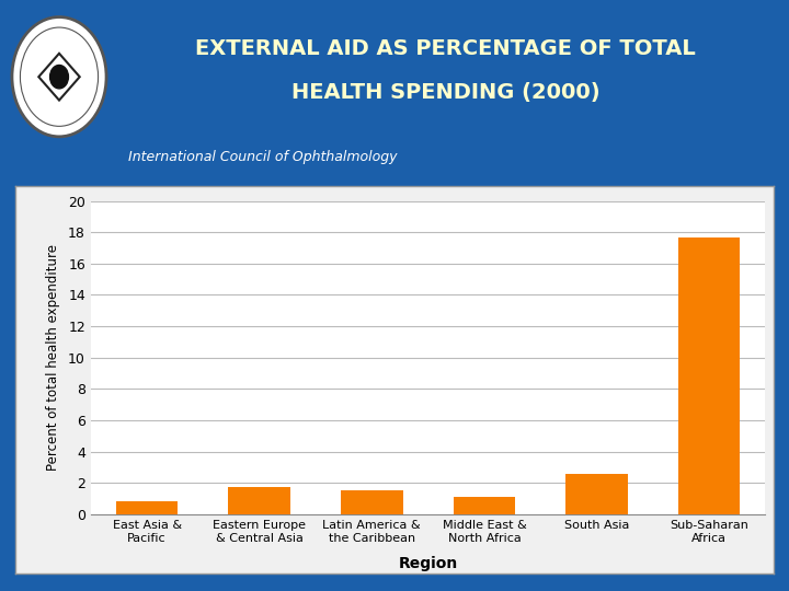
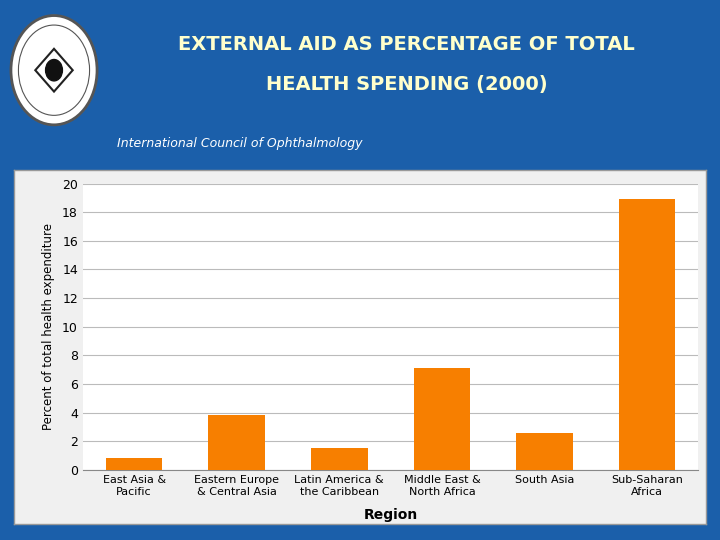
Eastern Europe & Central Asia: 1.7 -> 3.8
Middle East & North Africa: 1.1 -> 7.1
Sub-Saharan Africa: 17.7 -> 18.9
